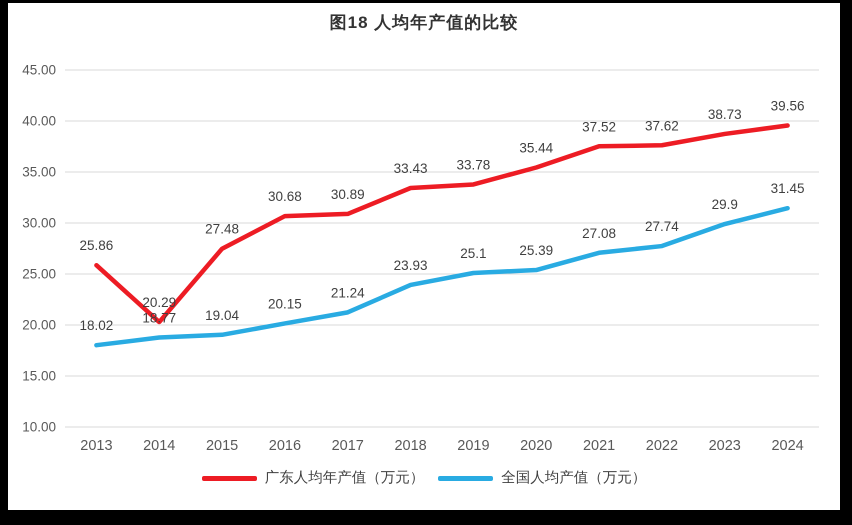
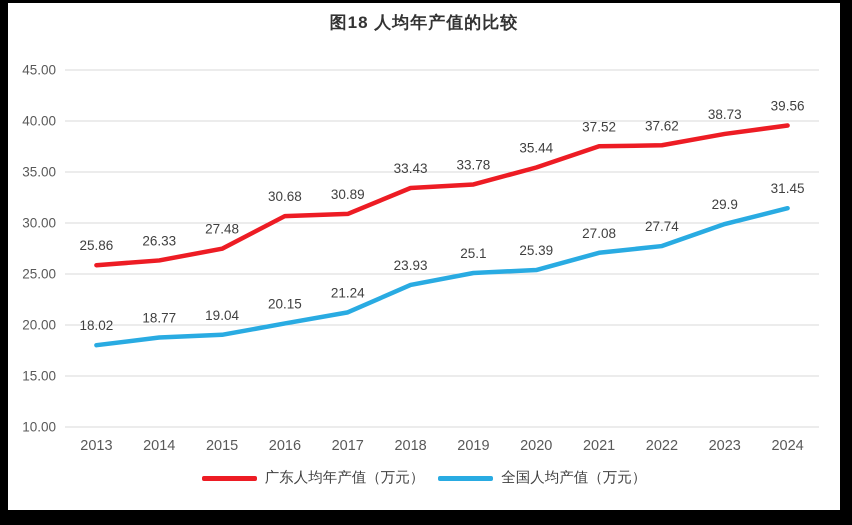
广东人均年产值（万元）/2014: 20.29 -> 26.33
